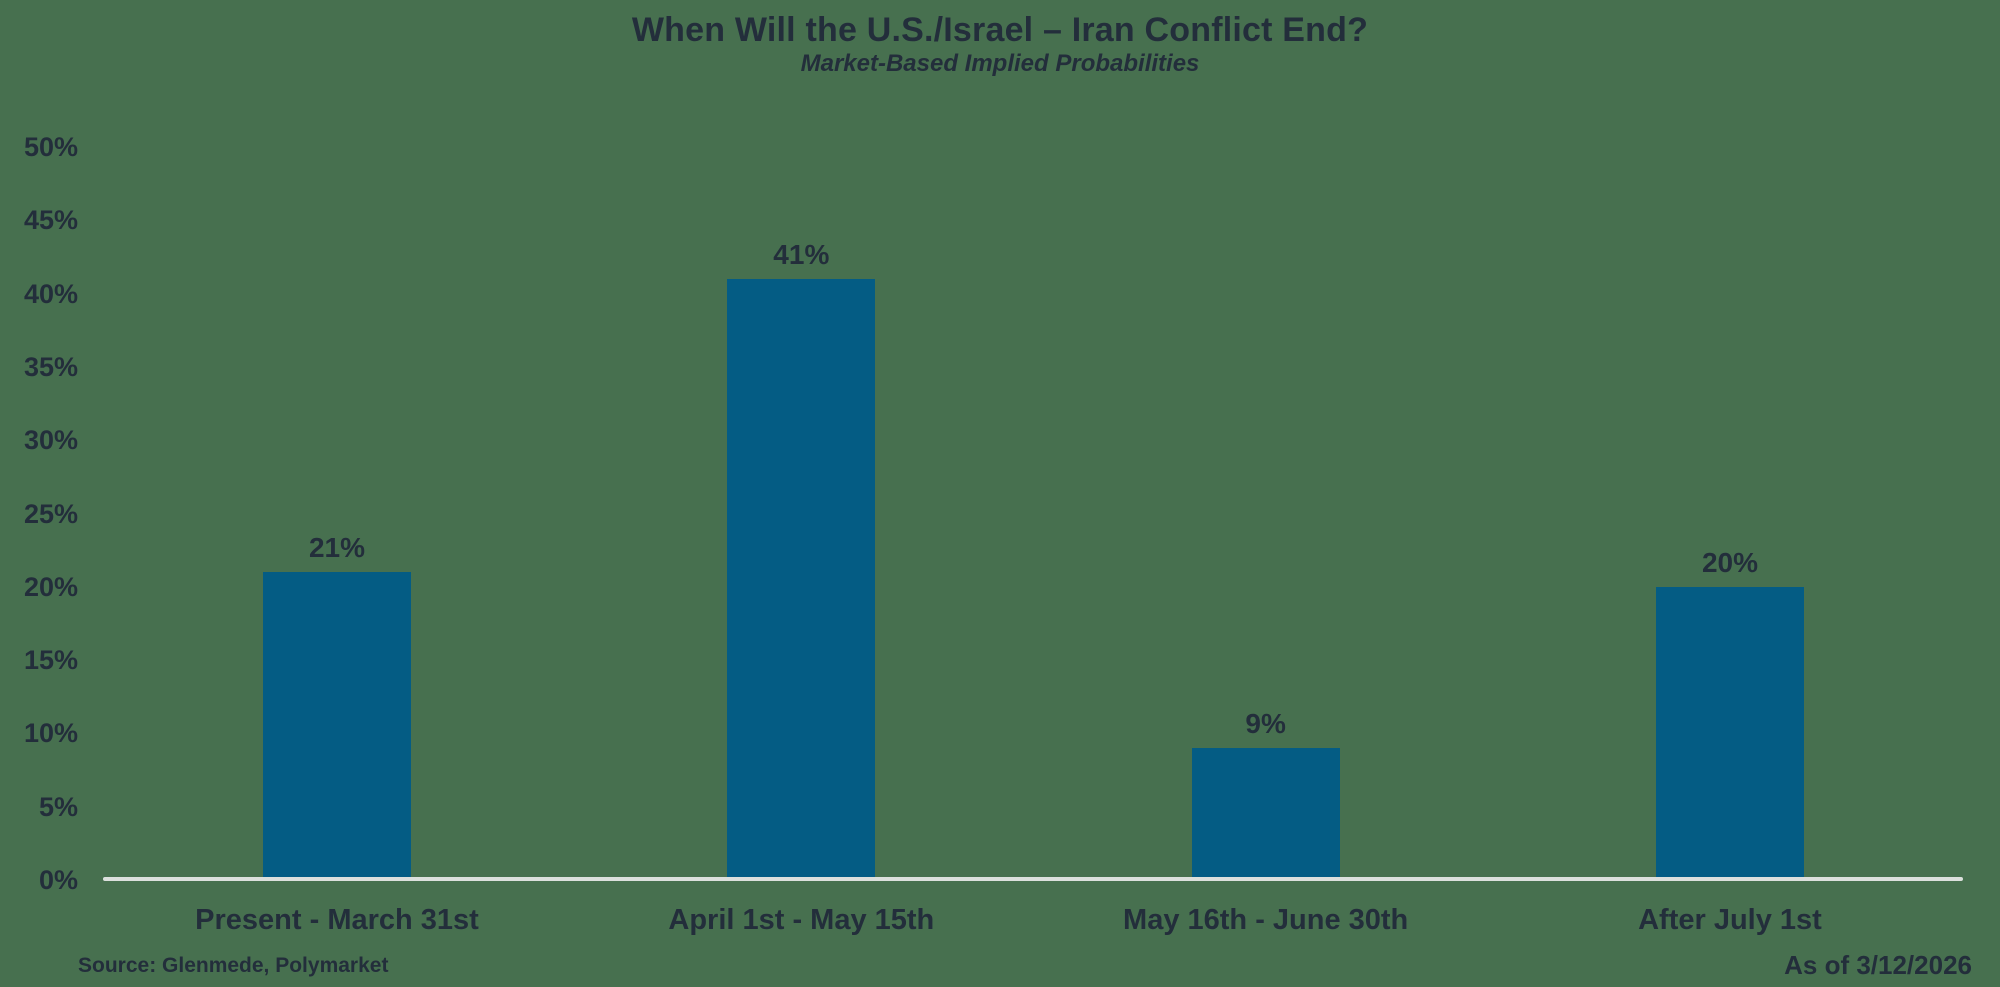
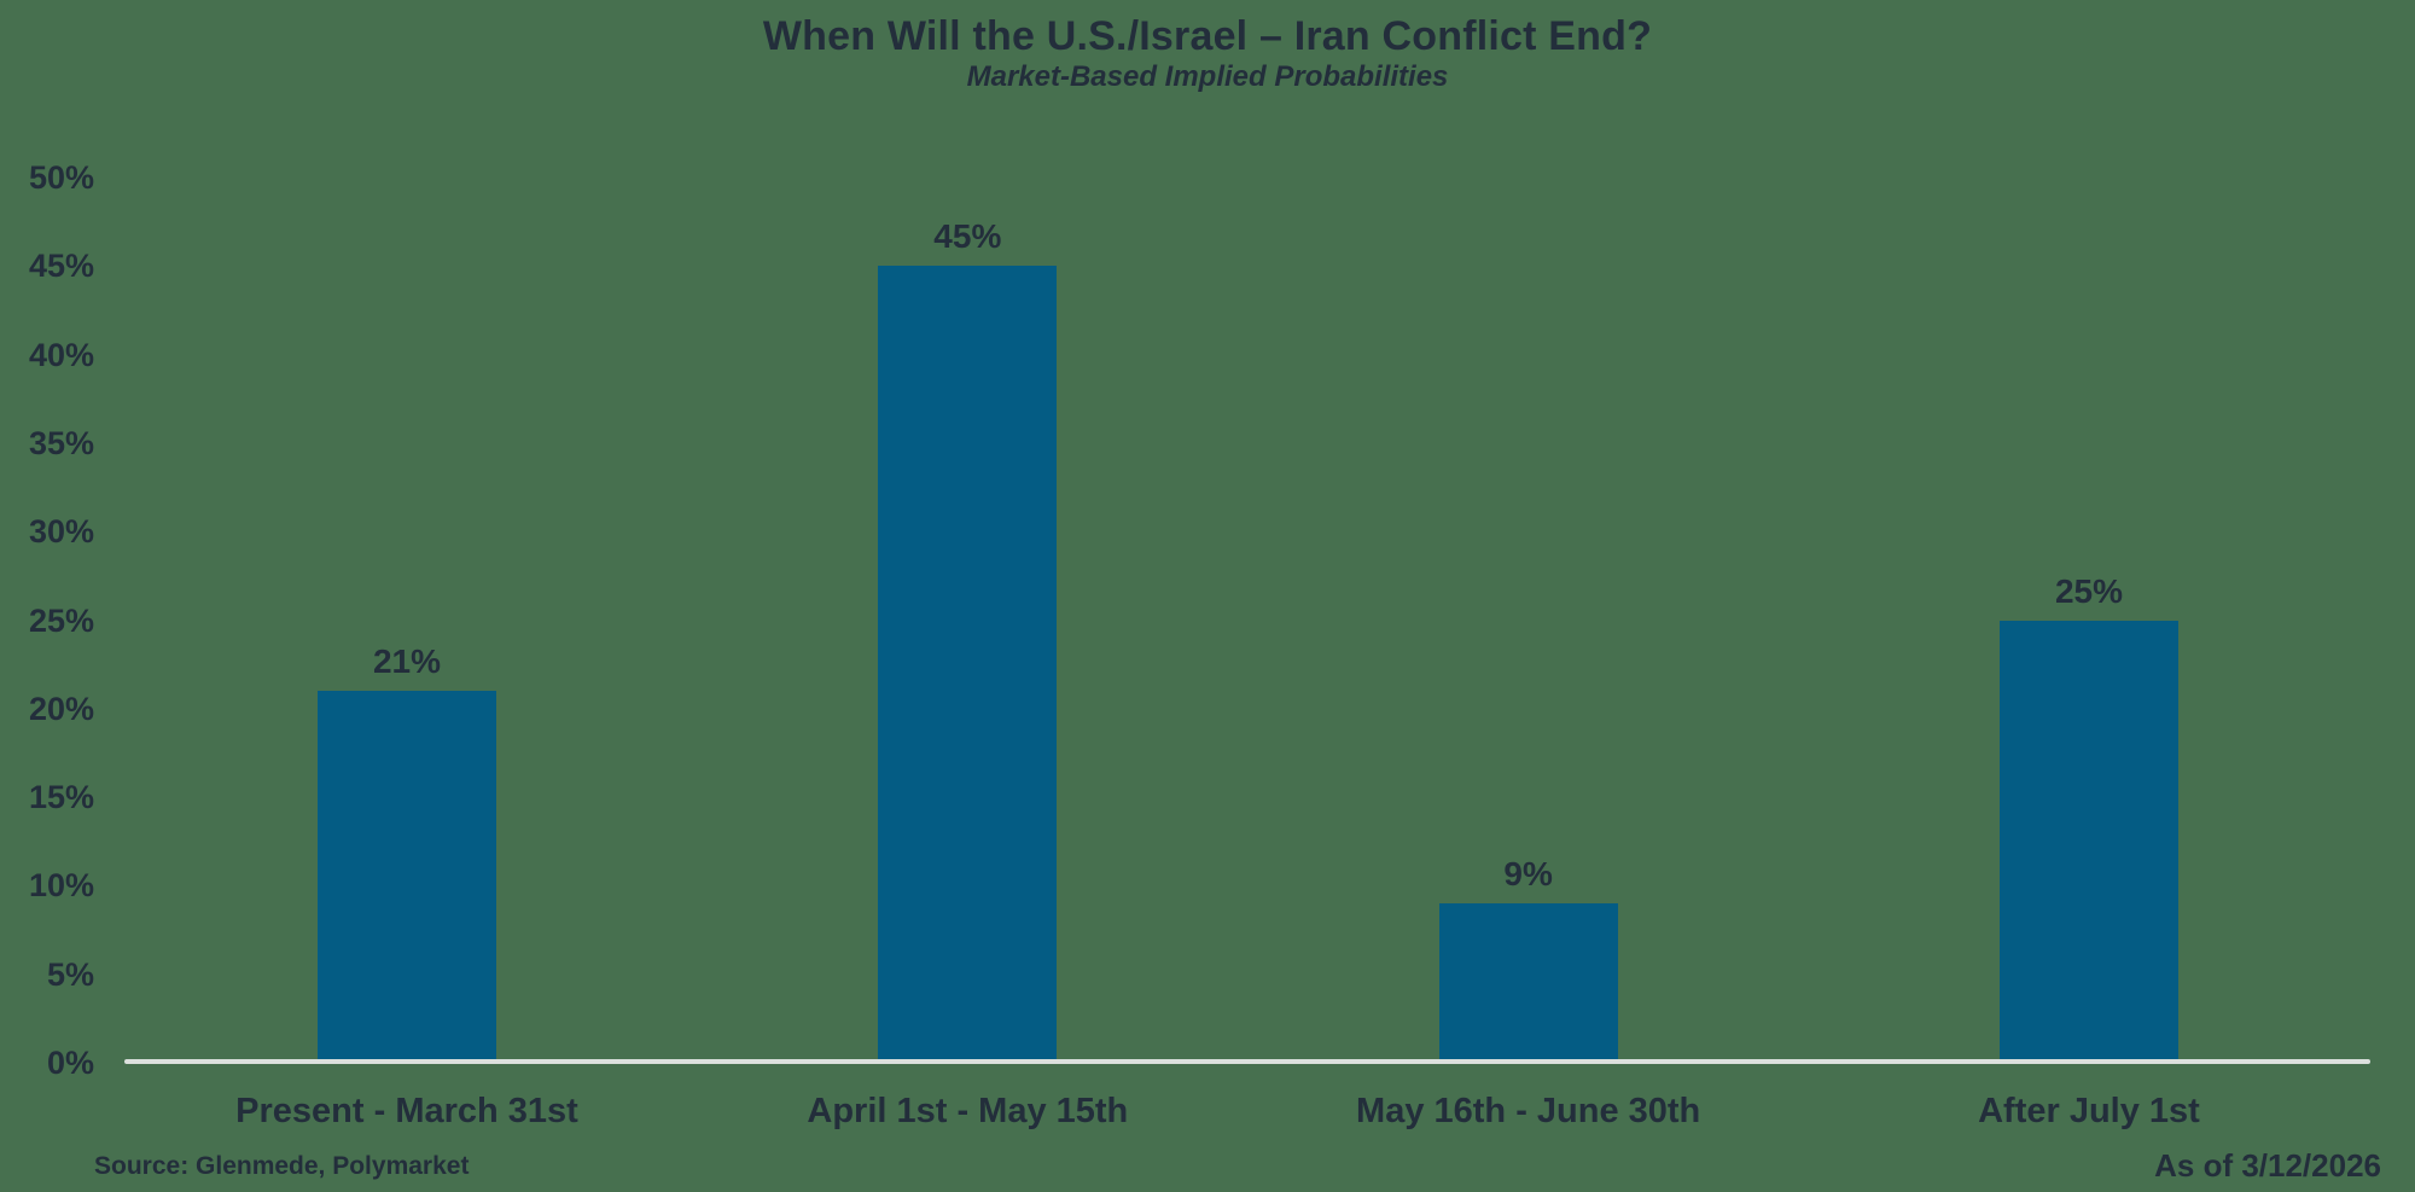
April 1st - May 15th: 41% -> 45%
After July 1st: 20% -> 25%
